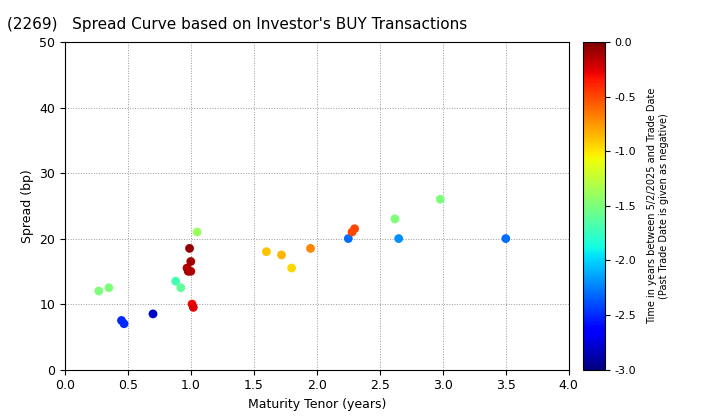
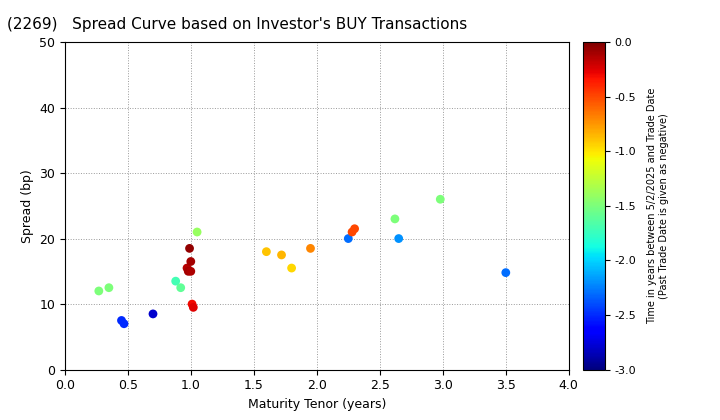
3.5: 20.0 -> 14.8
